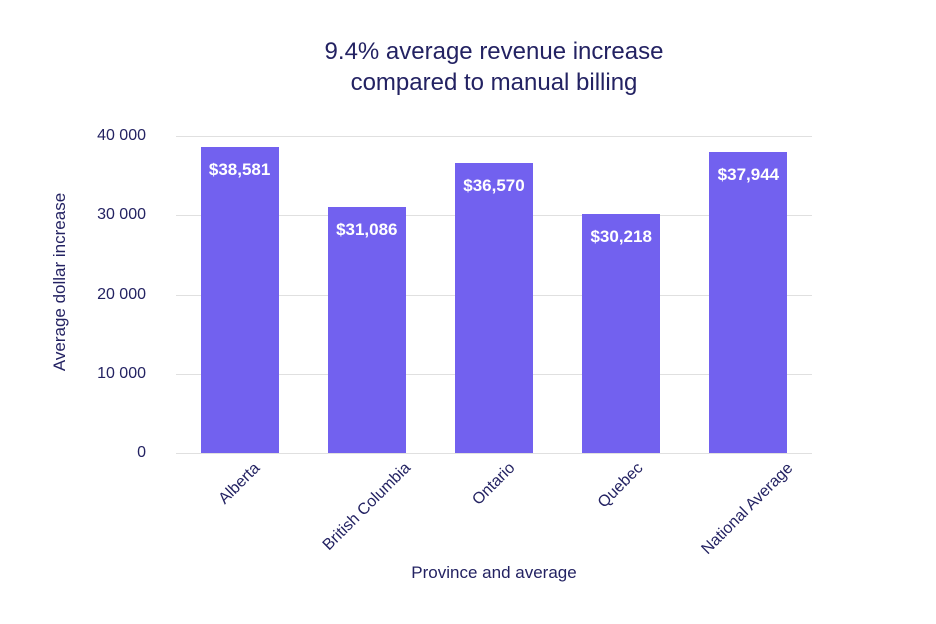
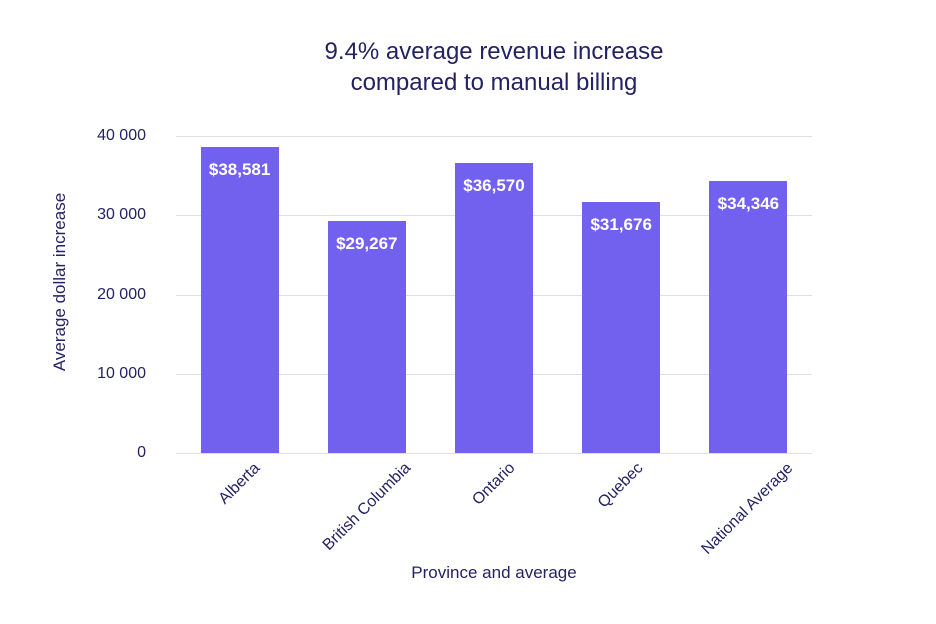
British Columbia: $31,086 -> $29,267
Quebec: $30,218 -> $31,676
National Average: $37,944 -> $34,346
